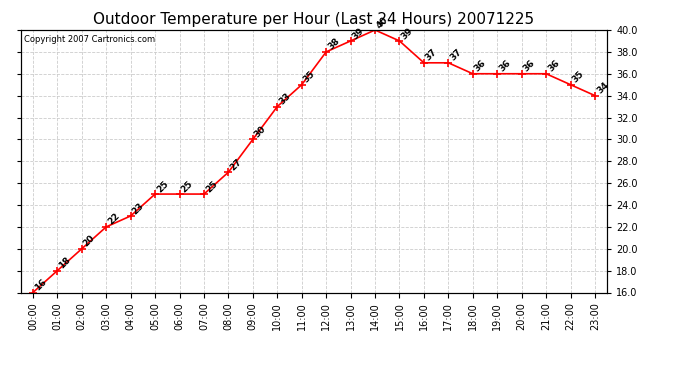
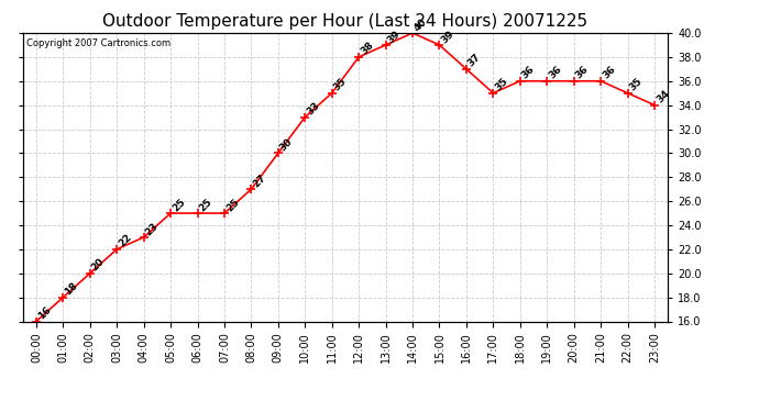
17:00: 37 -> 35
